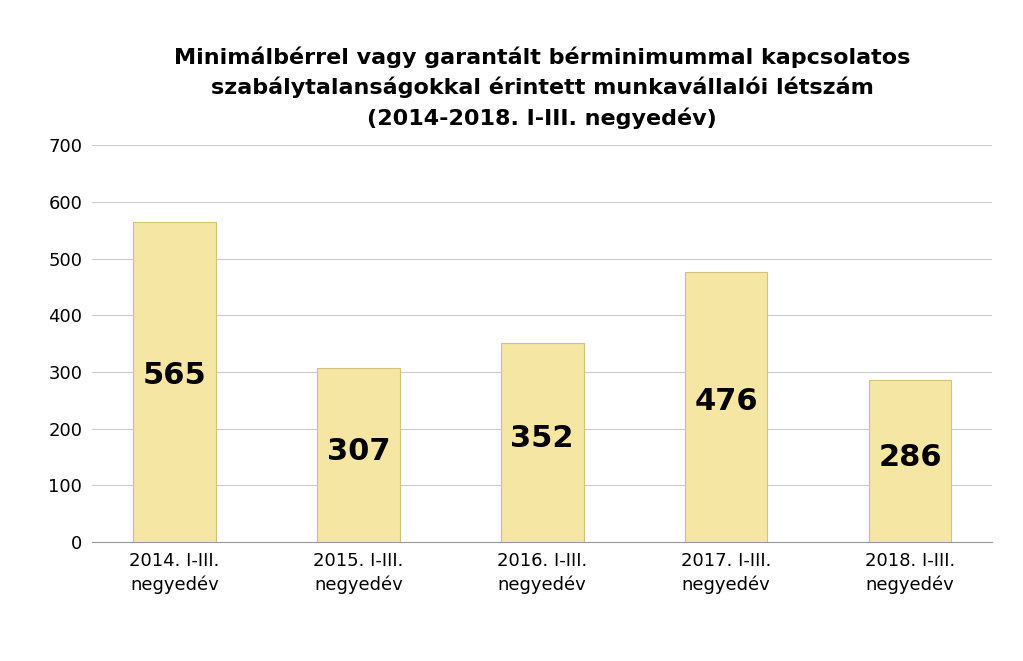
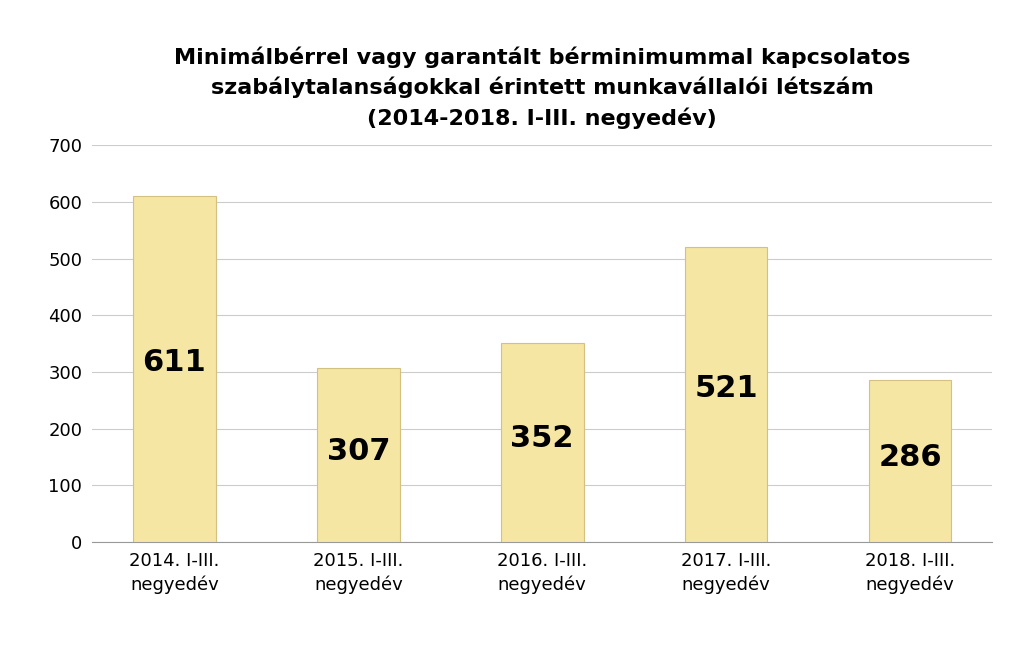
2014. I-III. negyedév: 565 -> 611
2017. I-III. negyedév: 476 -> 521
